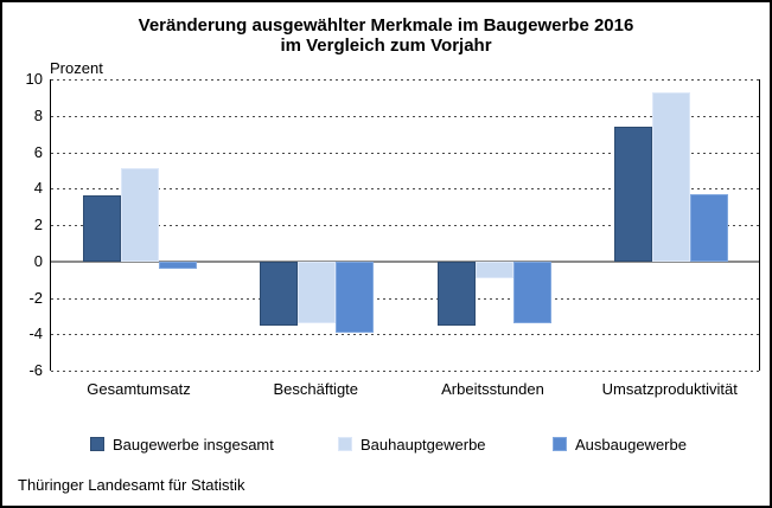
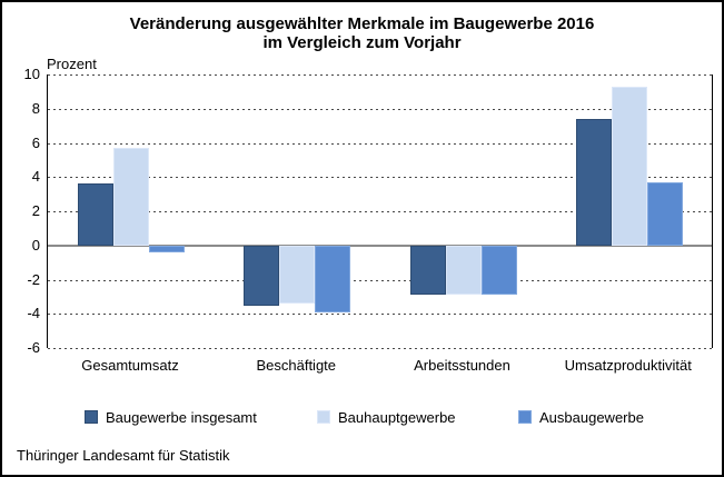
Bauhauptgewerbe/Gesamtumsatz: 5.1 -> 5.7
Baugewerbe insgesamt/Arbeitsstunden: -3.5 -> -2.9
Bauhauptgewerbe/Arbeitsstunden: -0.9 -> -2.9
Ausbaugewerbe/Arbeitsstunden: -3.4 -> -2.9
